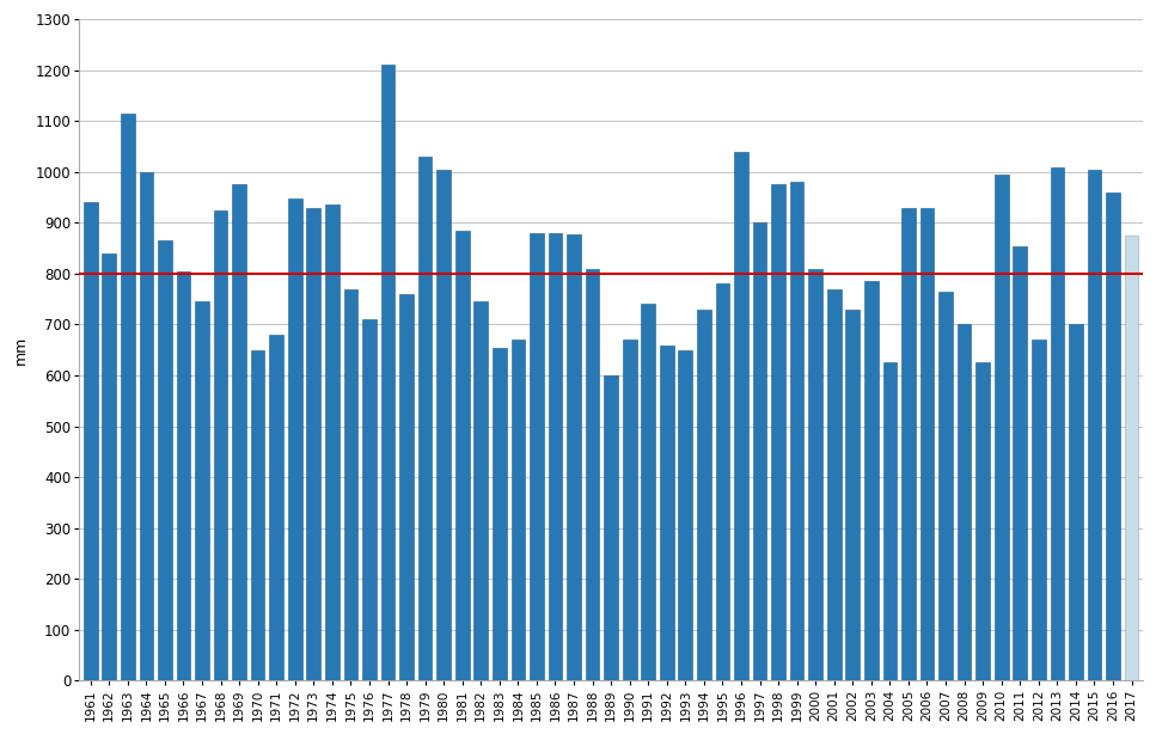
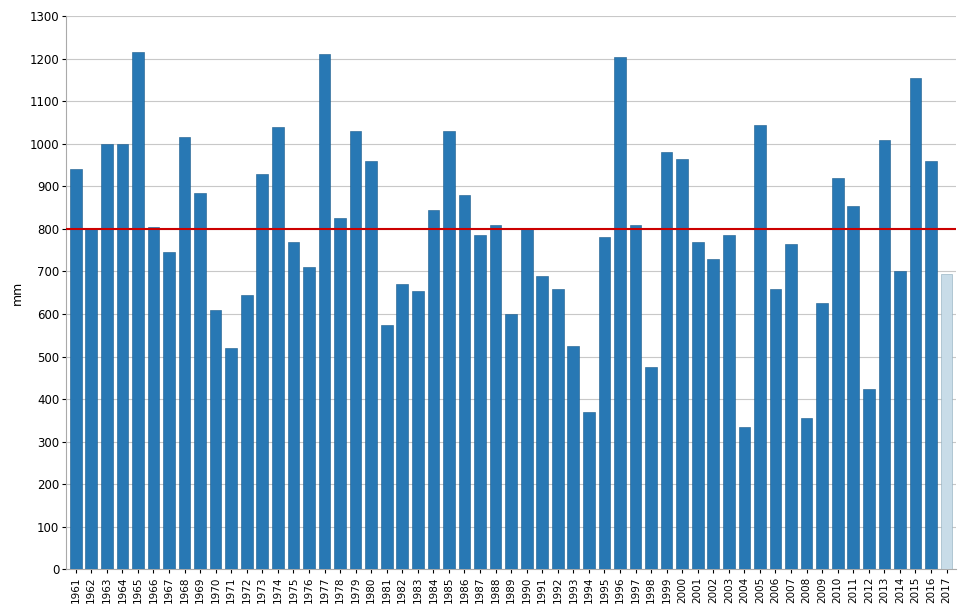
1962: 840 -> 800
1963: 1115 -> 1000
1965: 865 -> 1215
1968: 925 -> 1015
1969: 975 -> 885
1970: 650 -> 610
1971: 680 -> 520
1972: 948 -> 645
1974: 935 -> 1040
1978: 760 -> 825
1980: 1005 -> 960
1981: 885 -> 575
1982: 745 -> 670
1984: 670 -> 845
1985: 880 -> 1030
1987: 878 -> 785
1990: 670 -> 800
1991: 740 -> 690
1993: 650 -> 525
1994: 730 -> 370
1996: 1040 -> 1205
1997: 900 -> 810
1998: 975 -> 475
2000: 810 -> 965
2004: 625 -> 335
2005: 930 -> 1045
2006: 930 -> 660
2008: 700 -> 355
2010: 995 -> 920
2012: 670 -> 425
2015: 1005 -> 1155
2017: 875 -> 695
